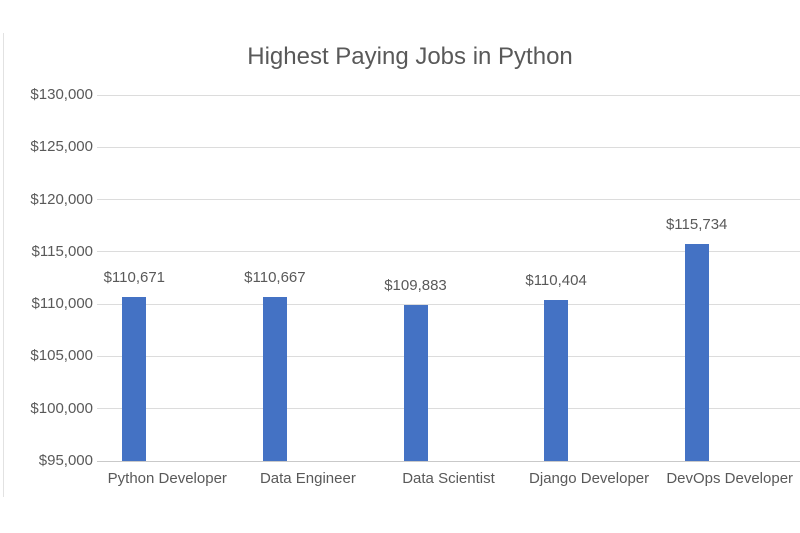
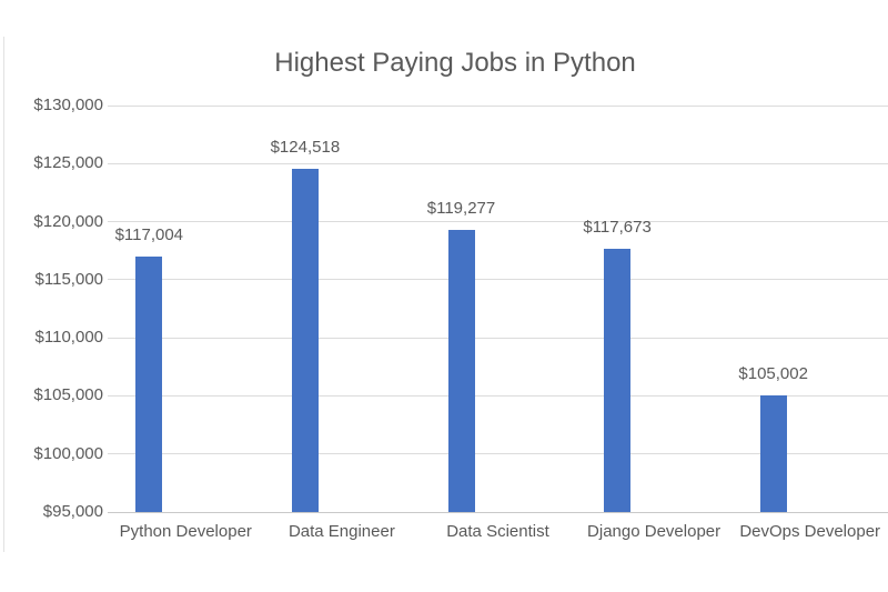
Python Developer: $110,671 -> $117,004
Data Engineer: $110,667 -> $124,518
Data Scientist: $109,883 -> $119,277
Django Developer: $110,404 -> $117,673
DevOps Developer: $115,734 -> $105,002
